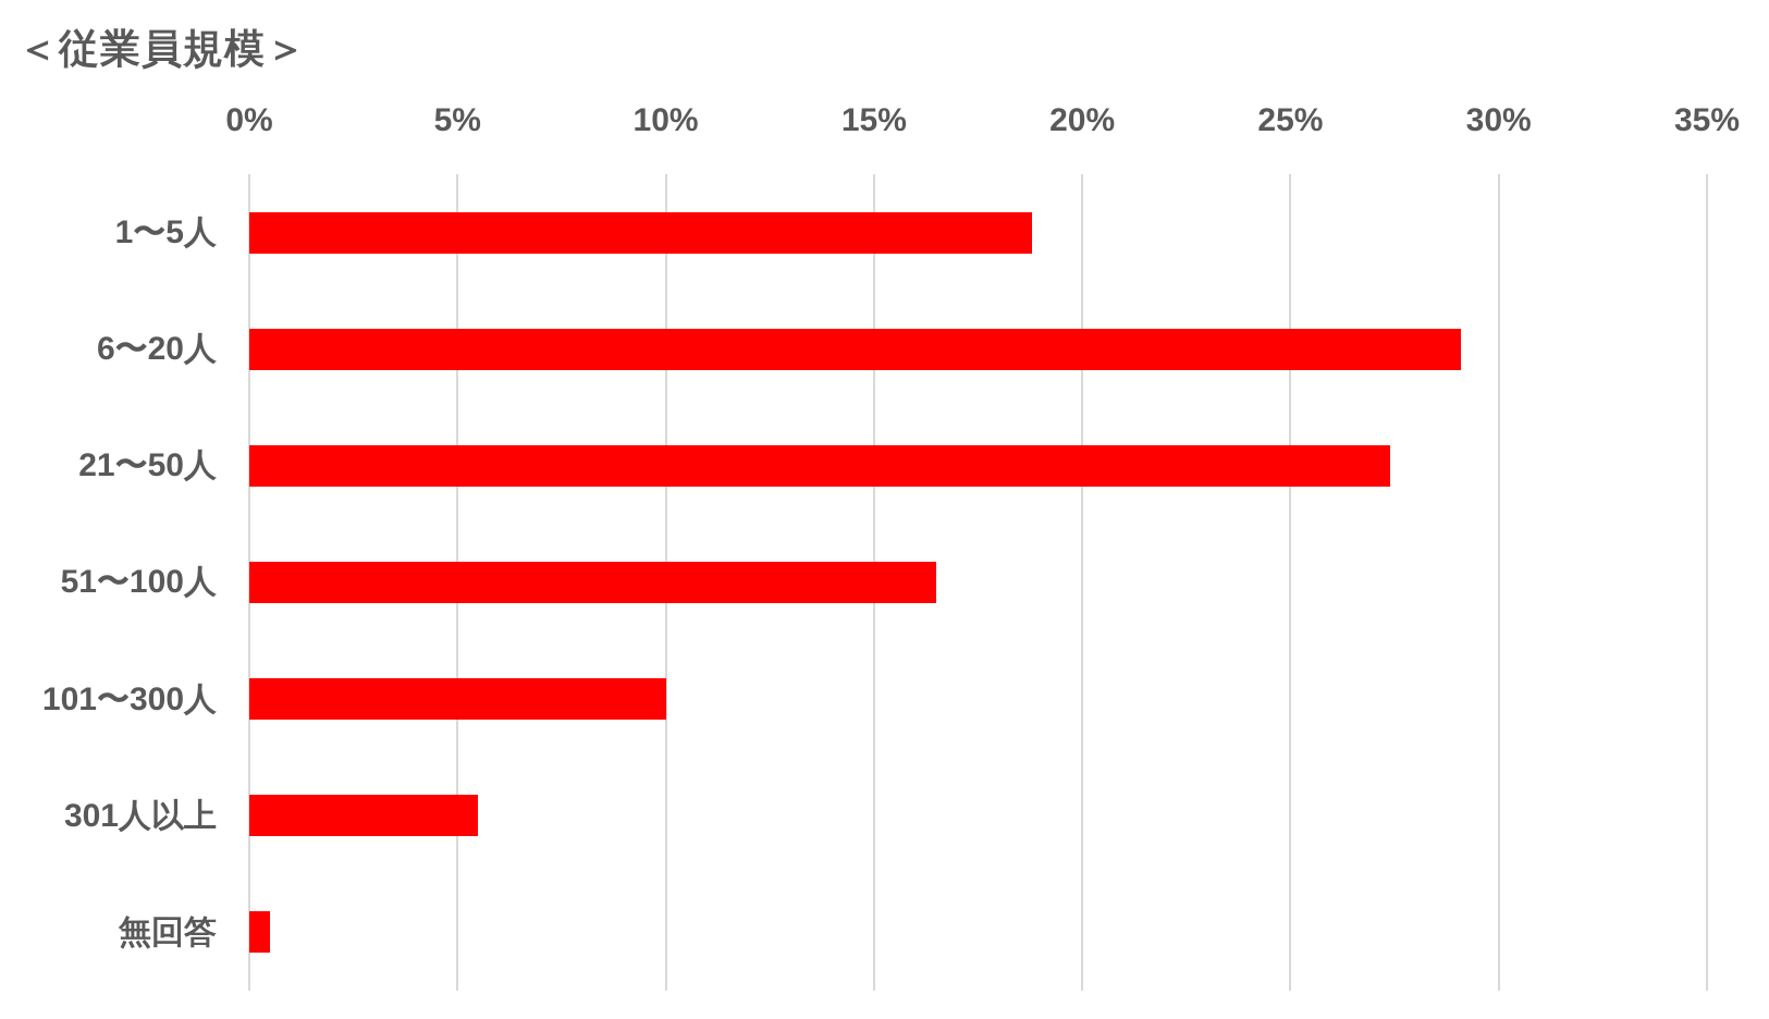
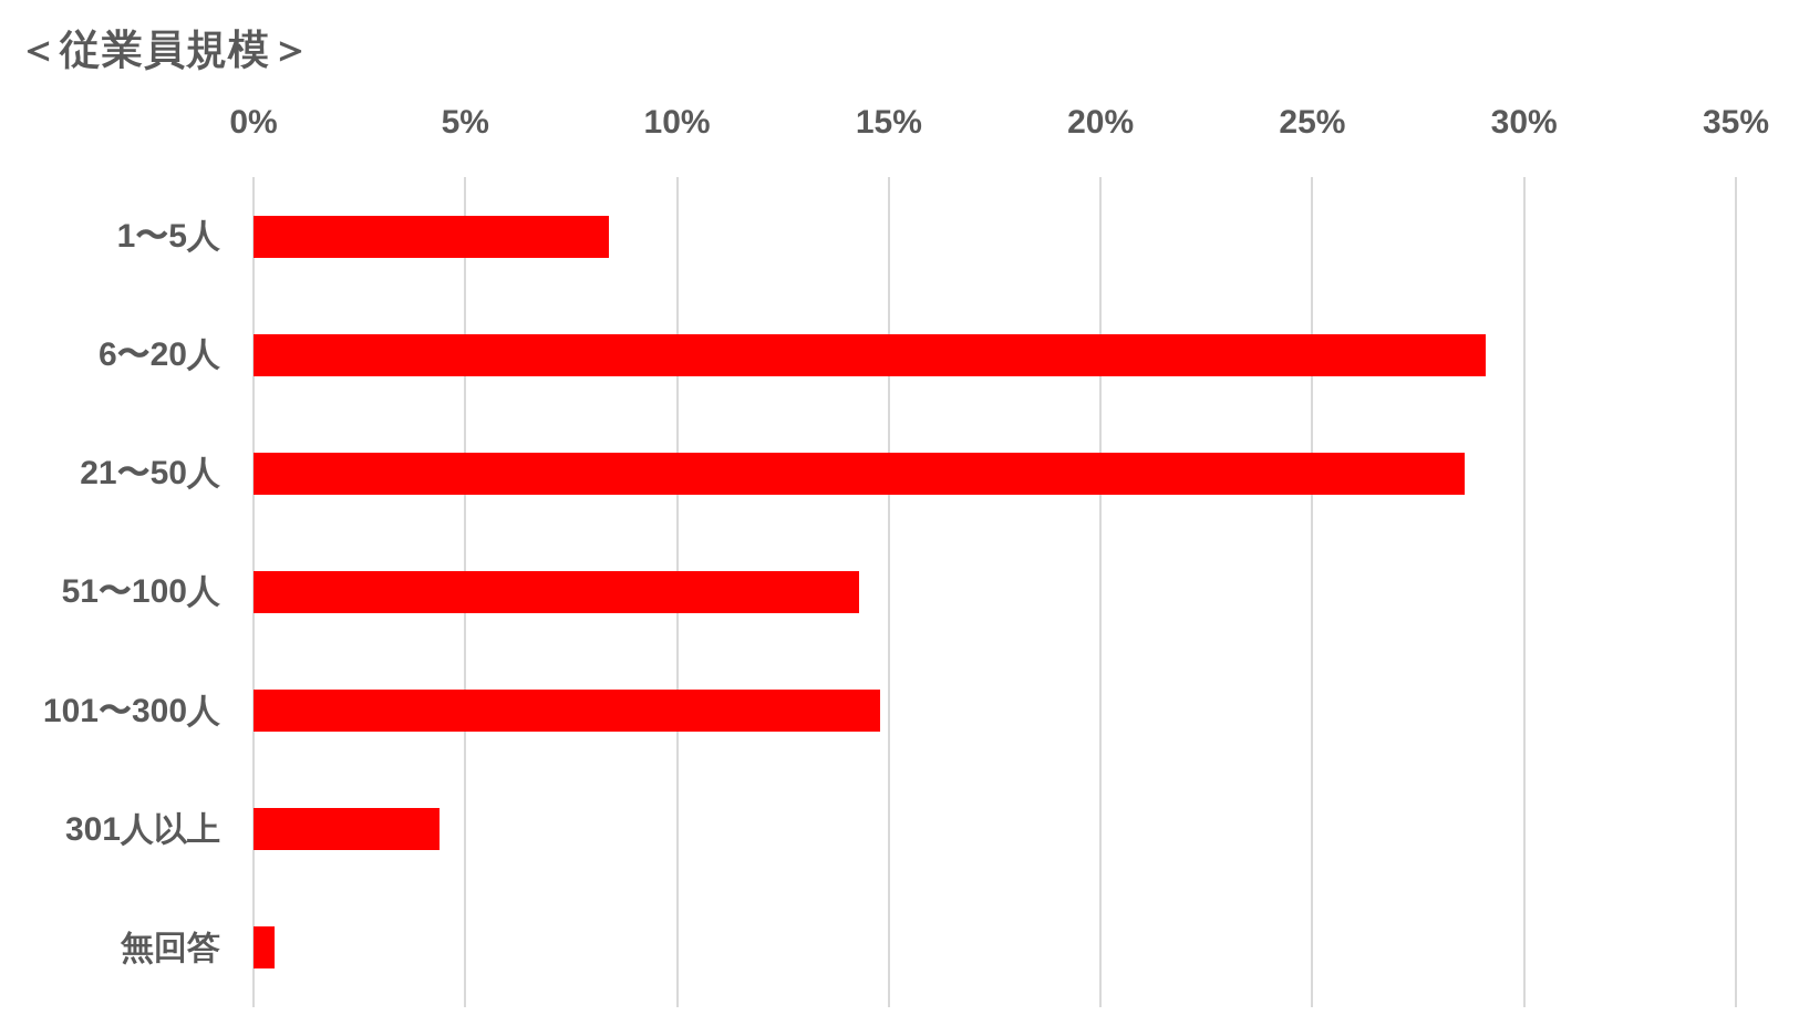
1〜5人: 18.8% -> 8.4%
21〜50人: 27.4% -> 28.6%
51〜100人: 16.5% -> 14.3%
101〜300人: 10.0% -> 14.8%
301人以上: 5.5% -> 4.4%
